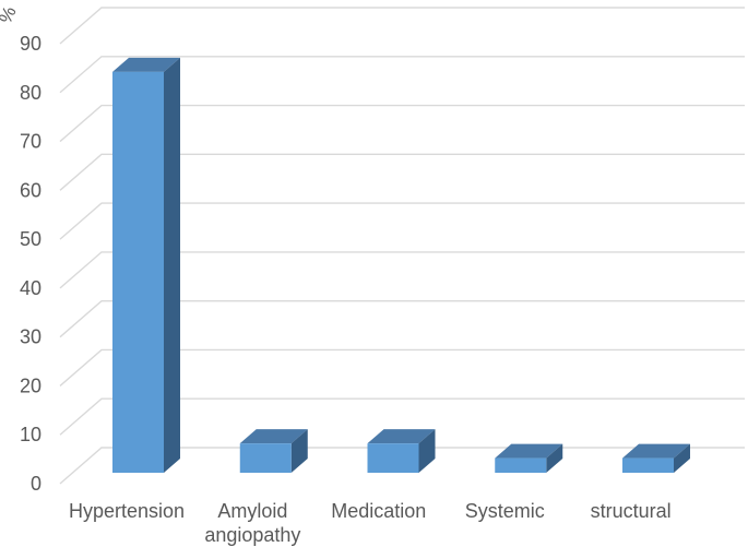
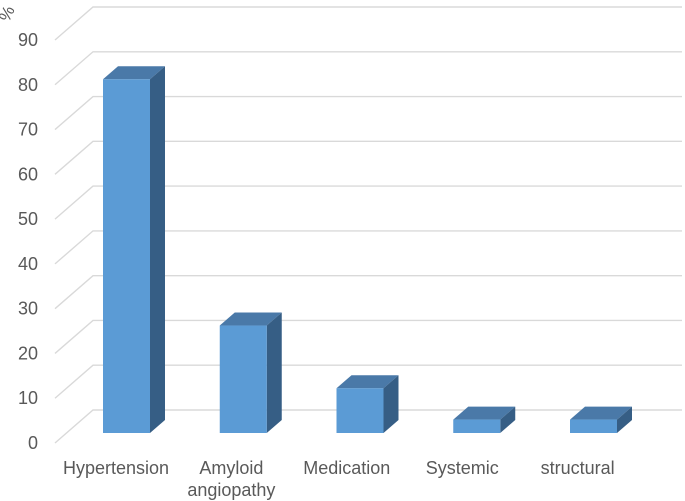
Hypertension: 82 -> 79
Amyloid angiopathy: 6 -> 24
Medication: 6 -> 10
